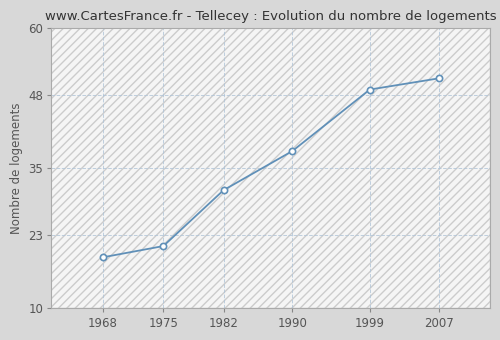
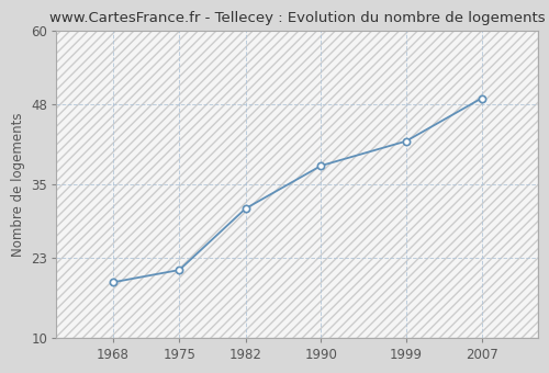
1999: 49 -> 42
2007: 51 -> 49
